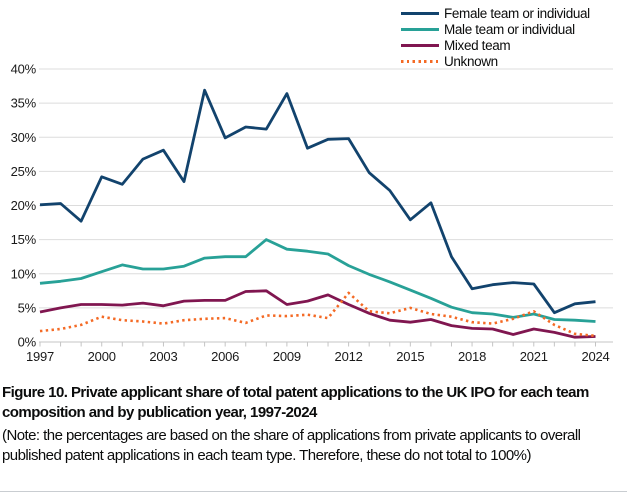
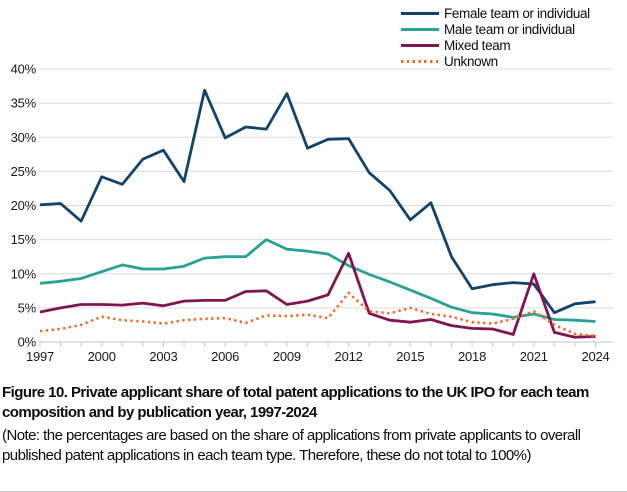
Mixed team/2012: 6% -> 13%
Mixed team/2021: 2% -> 10%
